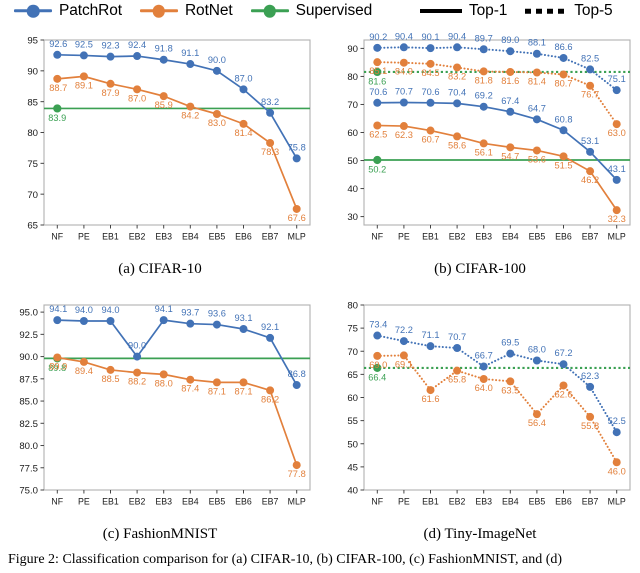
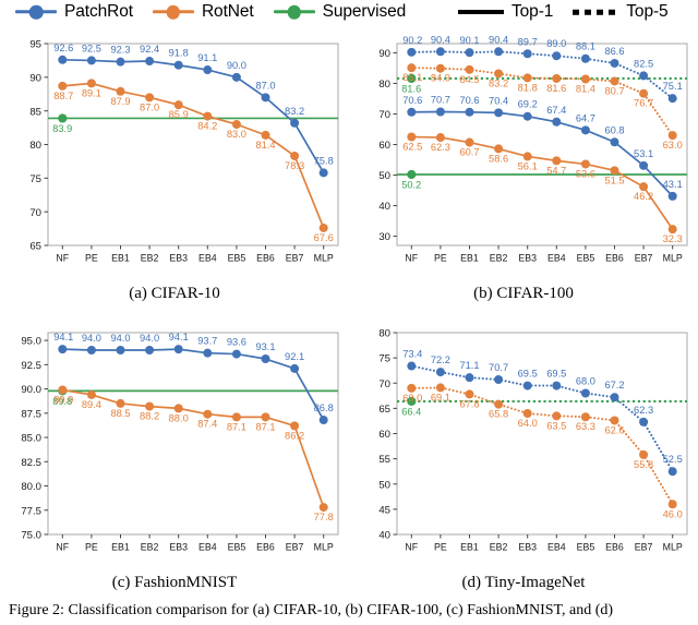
(c) FashionMNIST/PatchRot/EB2: 90.0 -> 94.0
(d) Tiny-ImageNet/RotNet/EB1: 61.6 -> 67.8
(d) Tiny-ImageNet/PatchRot/EB3: 66.7 -> 69.5
(d) Tiny-ImageNet/RotNet/EB5: 56.4 -> 63.3
